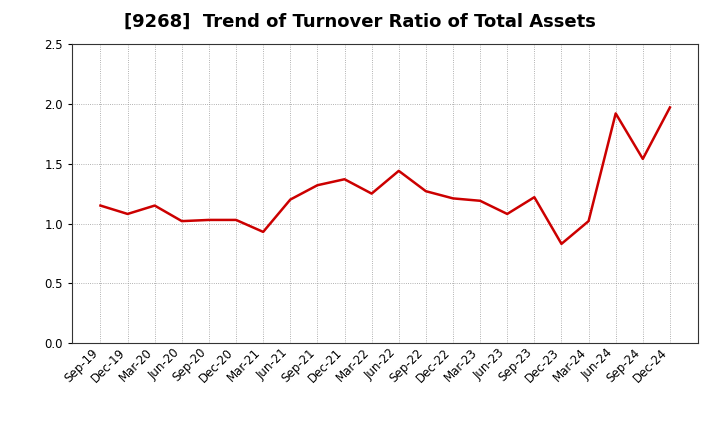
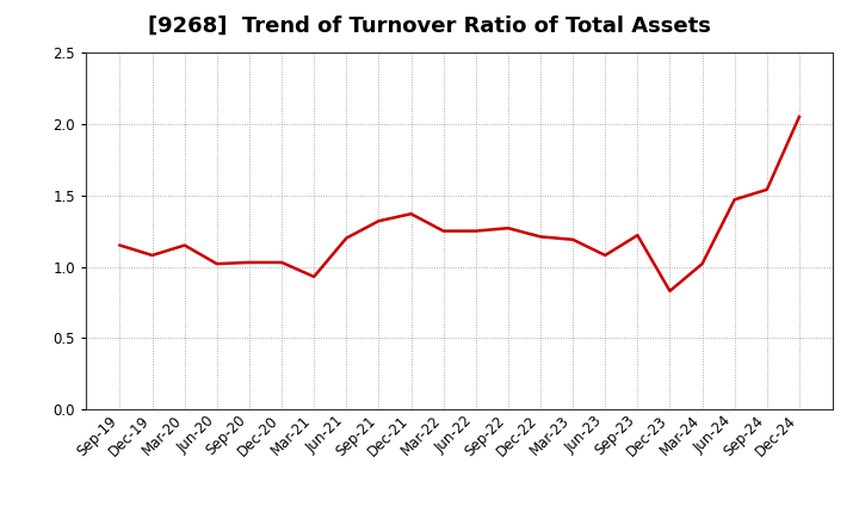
Jun-22: 1.44 -> 1.25
Jun-24: 1.92 -> 1.47
Dec-24: 1.97 -> 2.05
